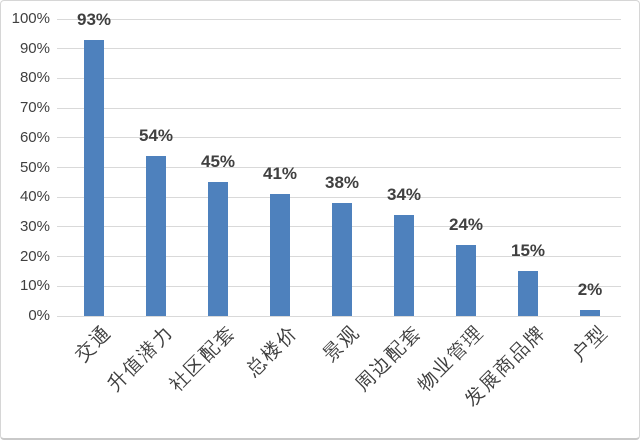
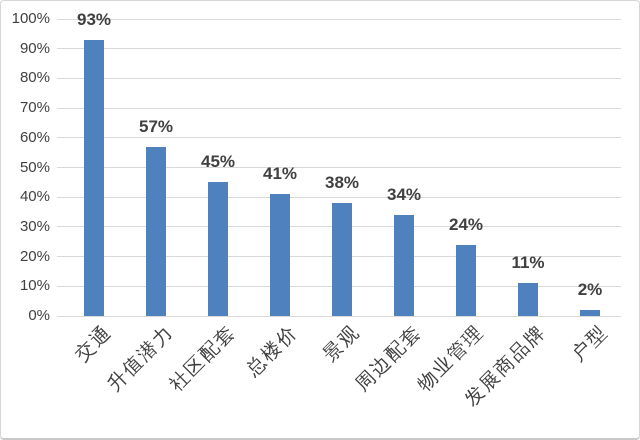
升值潜力: 54% -> 57%
发展商品牌: 15% -> 11%
